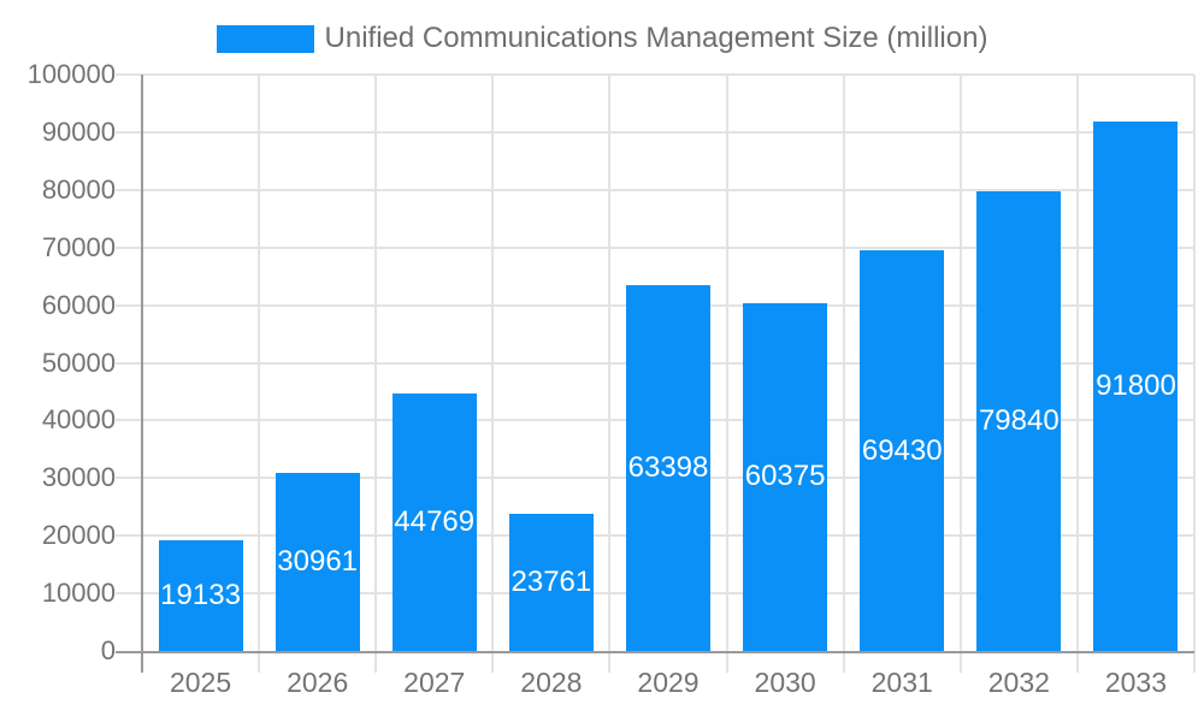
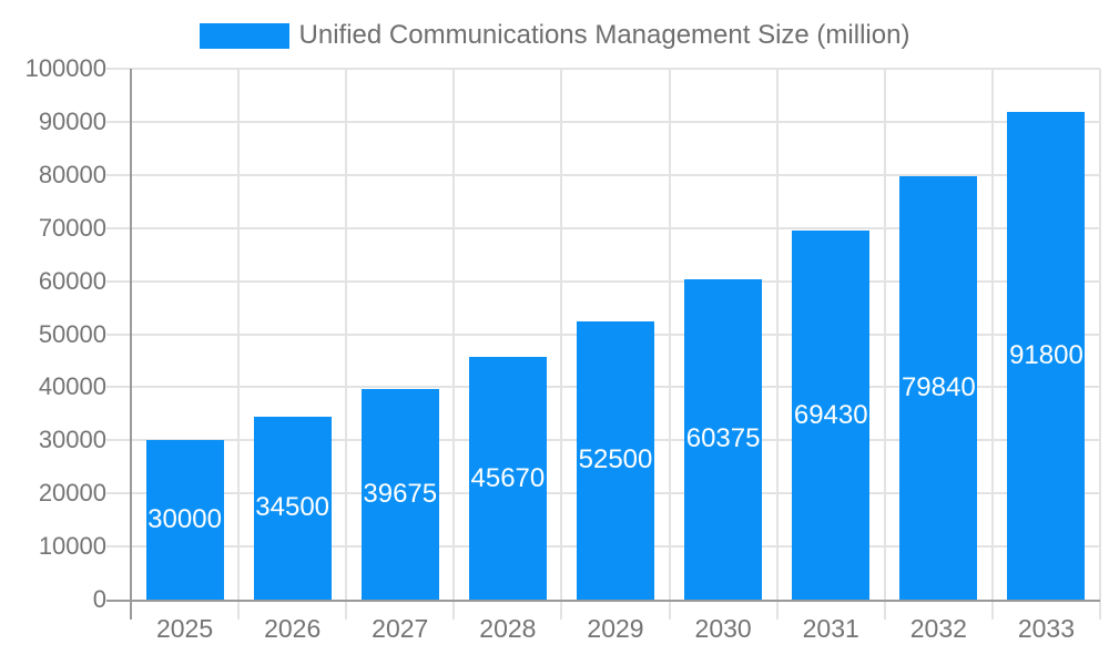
2025: 19133 -> 30000
2026: 30961 -> 34500
2027: 44769 -> 39675
2028: 23761 -> 45670
2029: 63398 -> 52500
